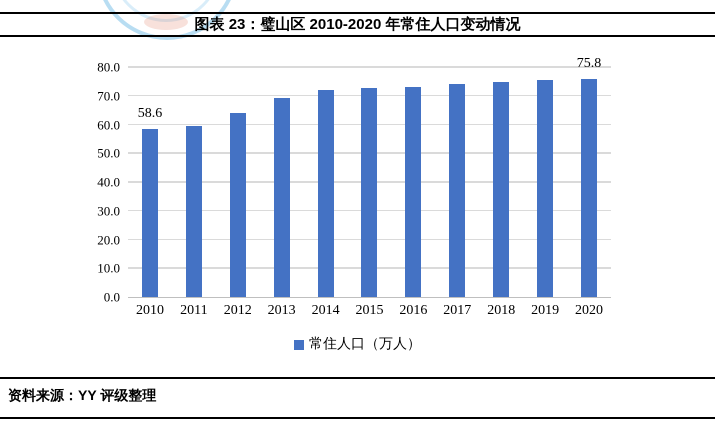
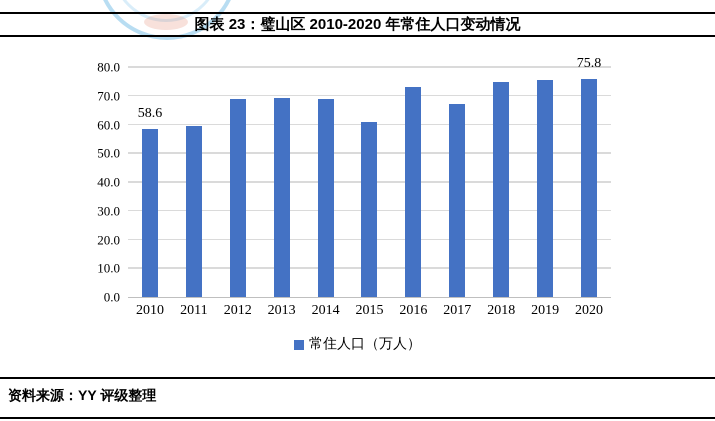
2012: 64 -> 69
2014: 72 -> 69
2015: 73 -> 61
2017: 74 -> 67
